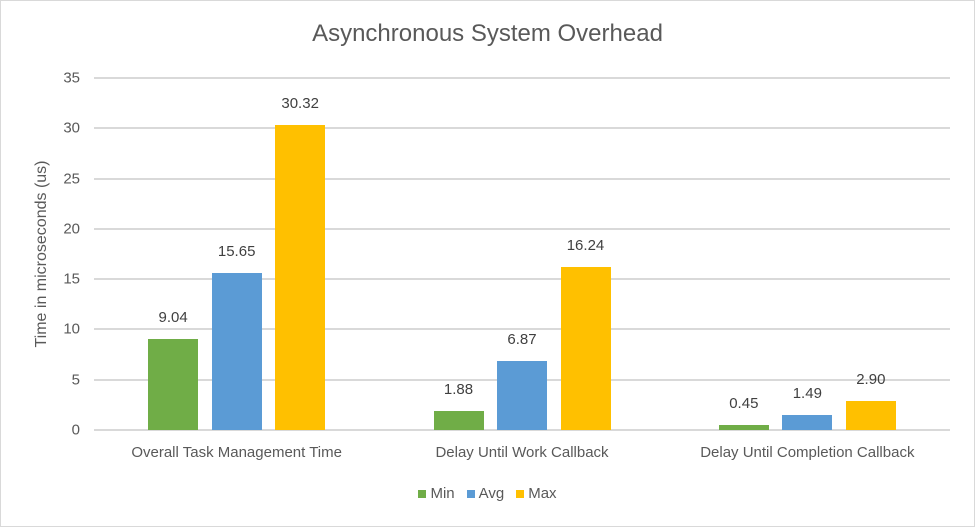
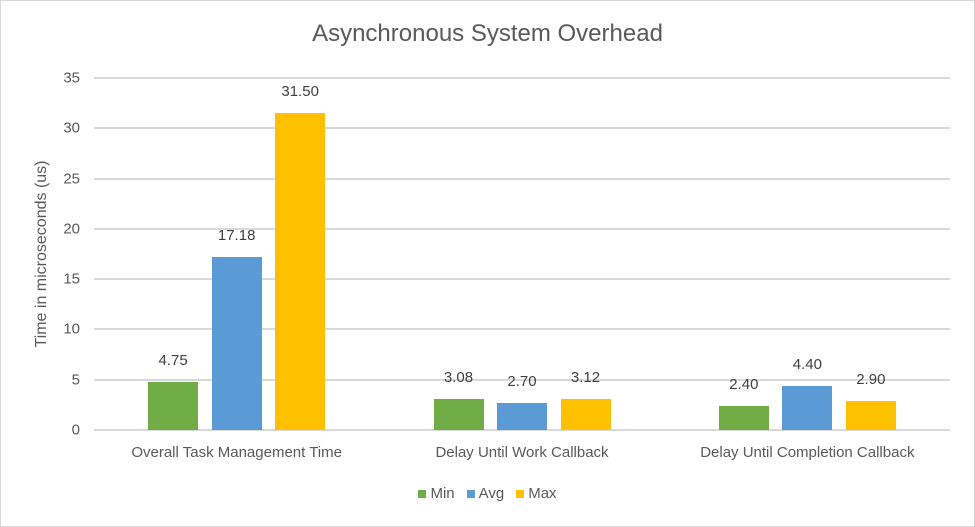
Min/Overall Task Management Time: 9.04 -> 4.75
Avg/Overall Task Management Time: 15.65 -> 17.18
Max/Overall Task Management Time: 30.32 -> 31.50
Min/Delay Until Work Callback: 1.88 -> 3.08
Avg/Delay Until Work Callback: 6.87 -> 2.70
Max/Delay Until Work Callback: 16.24 -> 3.12
Min/Delay Until Completion Callback: 0.45 -> 2.40
Avg/Delay Until Completion Callback: 1.49 -> 4.40
